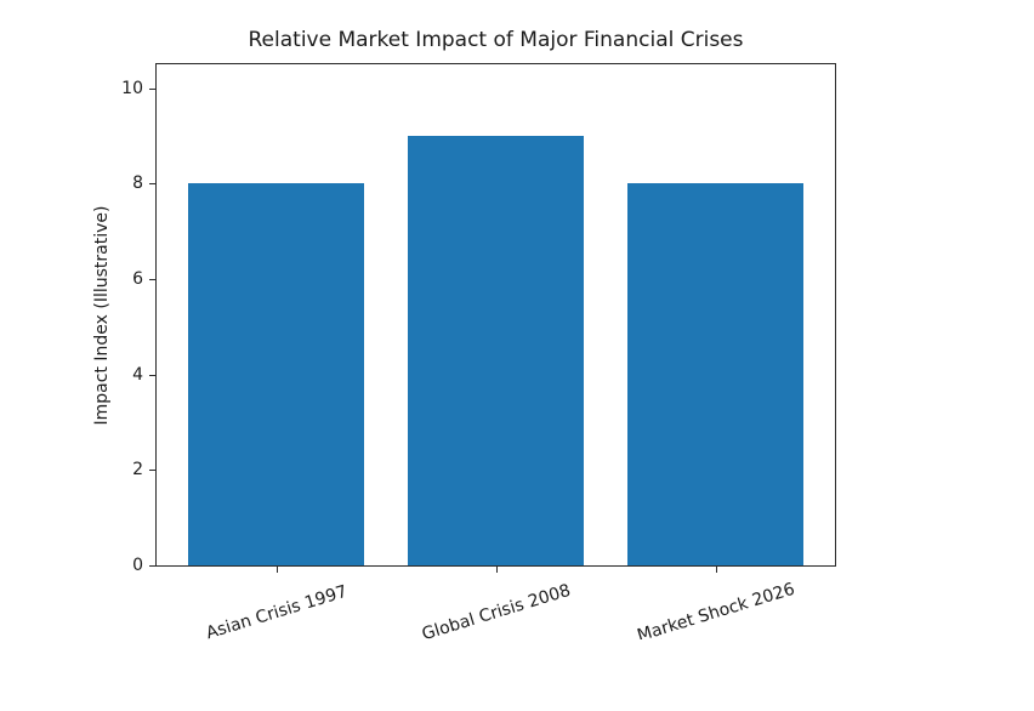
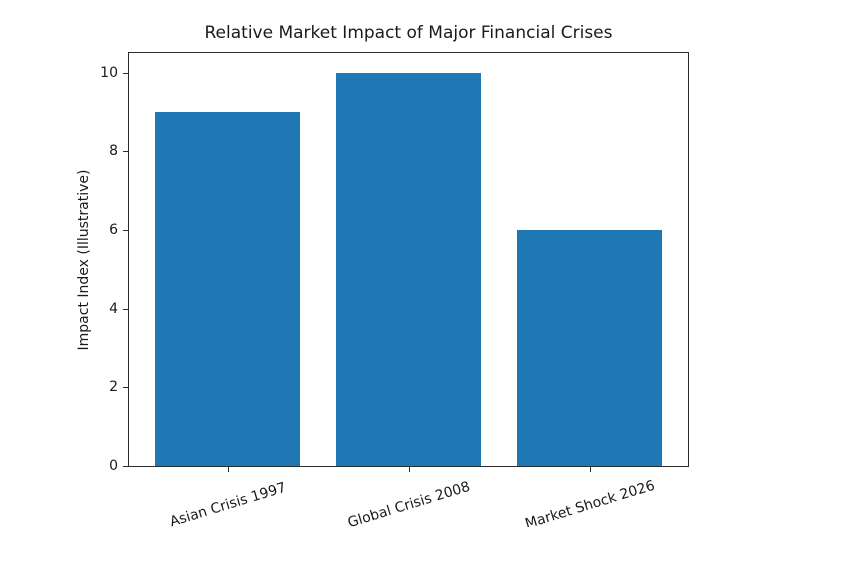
Asian Crisis 1997: 8 -> 9
Global Crisis 2008: 9 -> 10
Market Shock 2026: 8 -> 6
